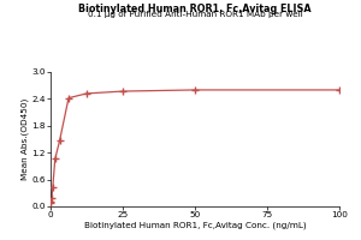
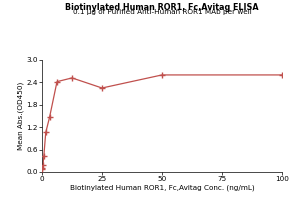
25: 2.57 -> 2.25
